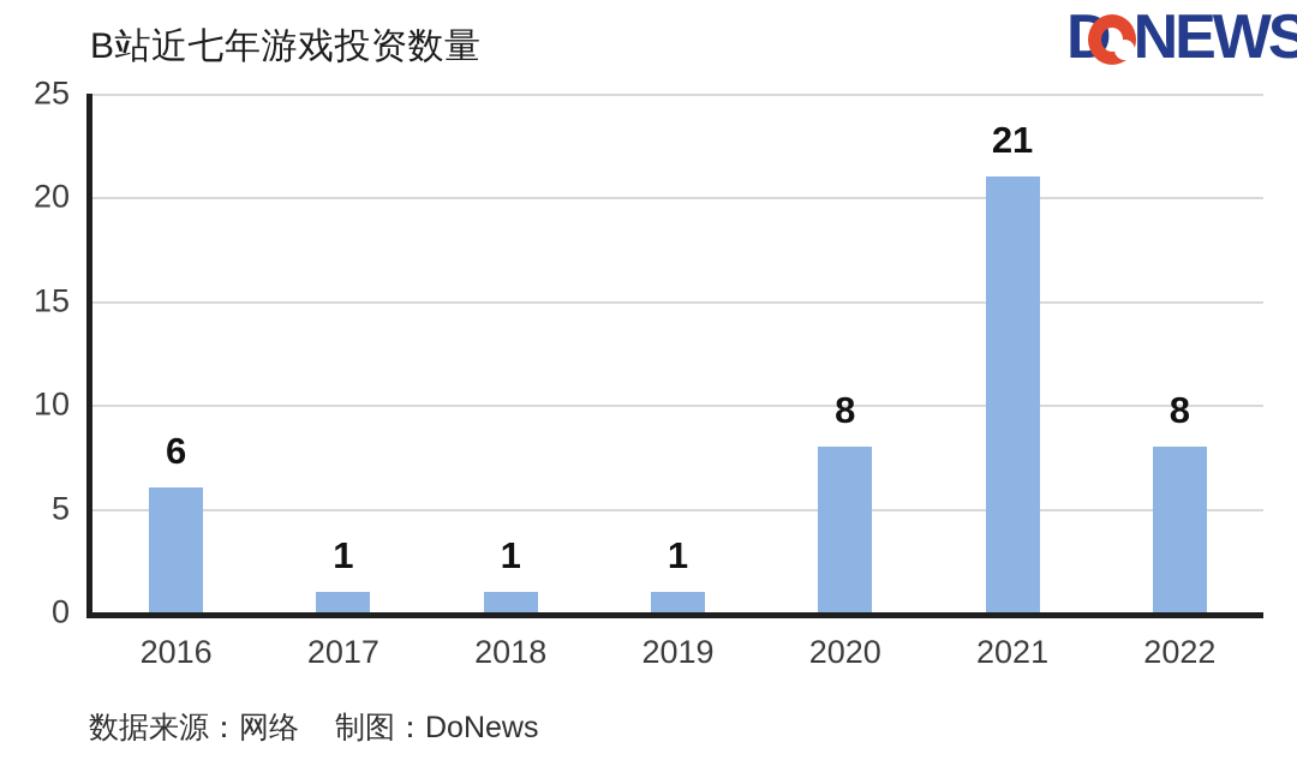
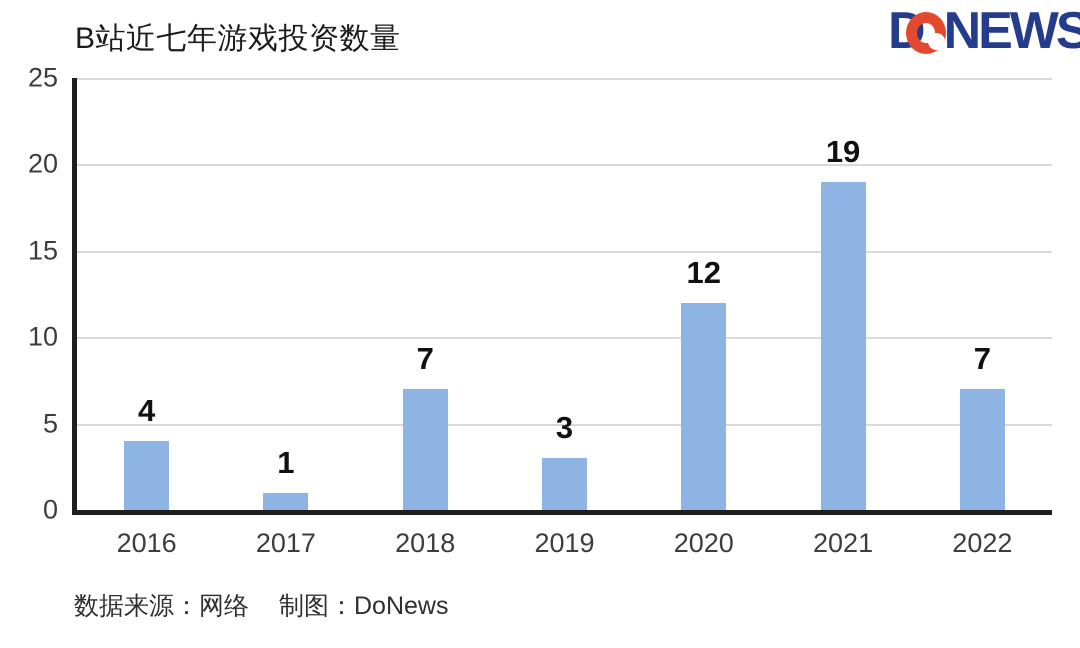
2016: 6 -> 4
2018: 1 -> 7
2019: 1 -> 3
2020: 8 -> 12
2021: 21 -> 19
2022: 8 -> 7
